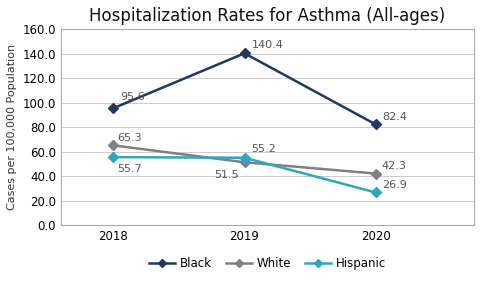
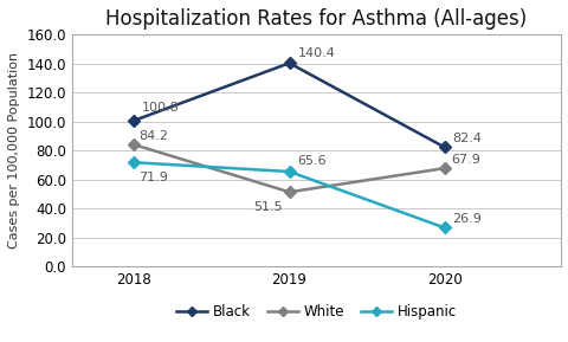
Black/2018: 95.6 -> 100.8
White/2018: 65.3 -> 84.2
Hispanic/2018: 55.7 -> 71.9
Hispanic/2019: 55.2 -> 65.6
White/2020: 42.3 -> 67.9
